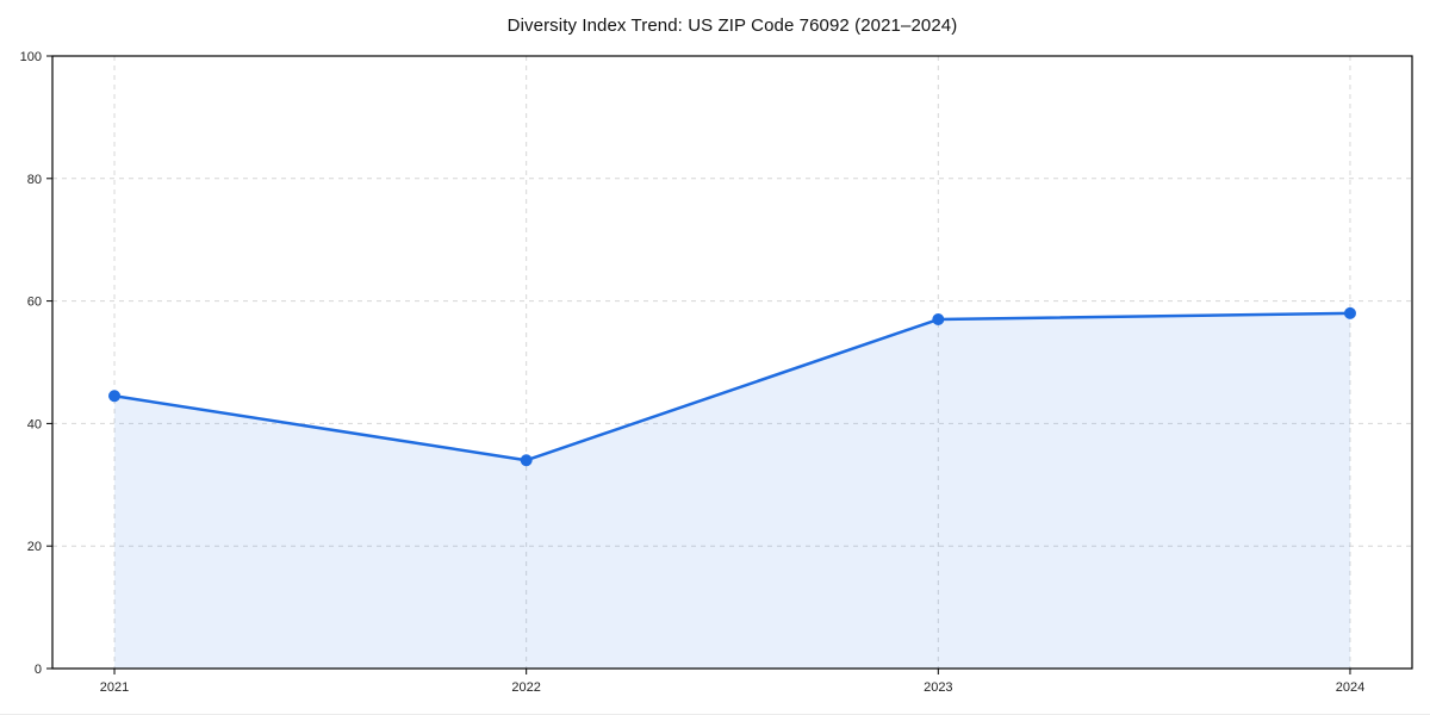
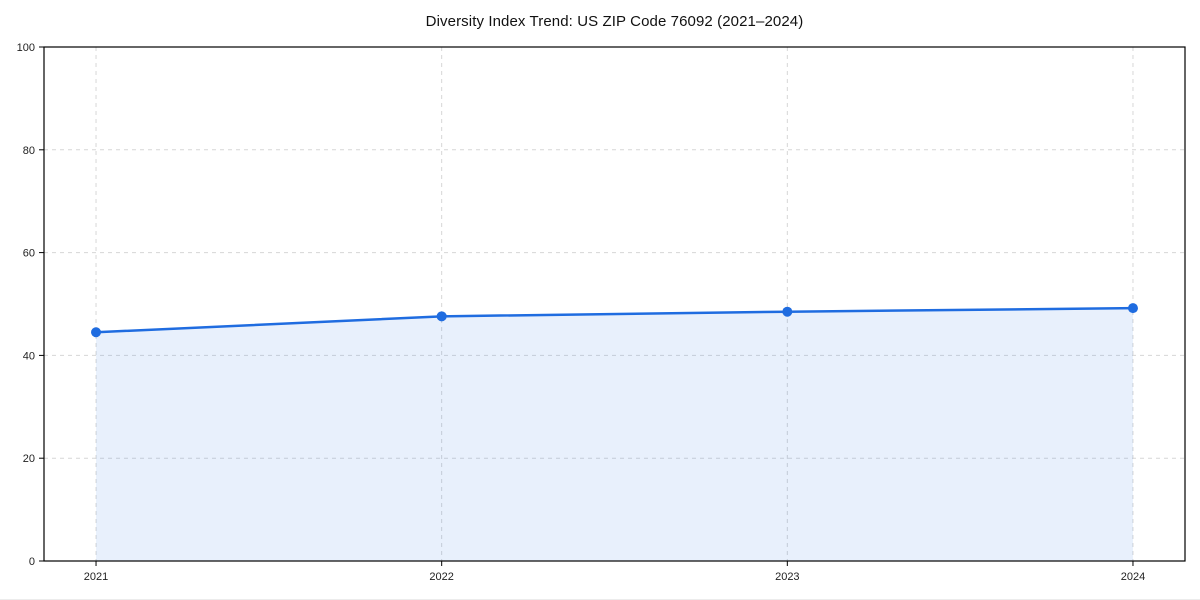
2022: 34 -> 48
2023: 57 -> 48
2024: 58 -> 49
